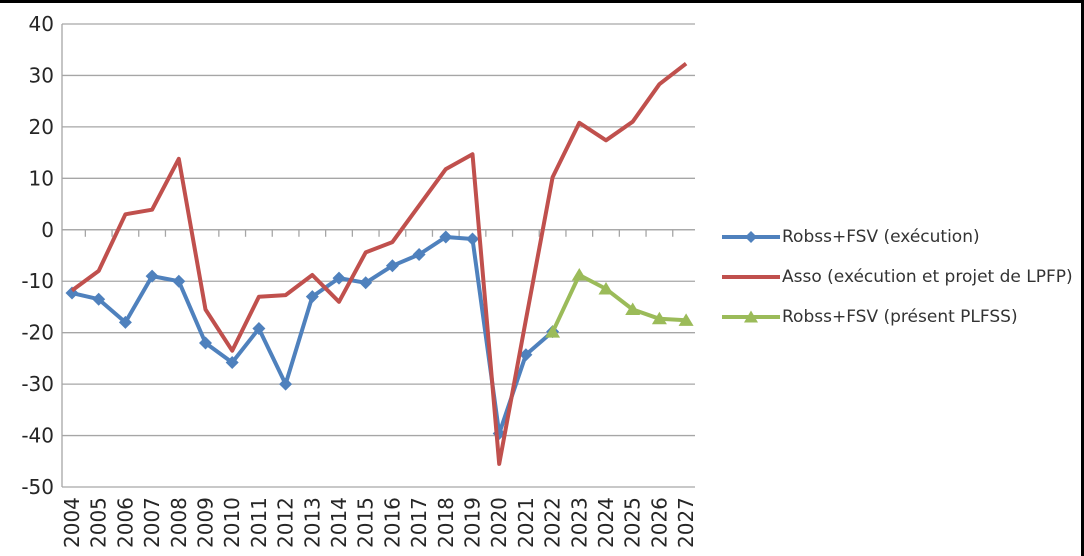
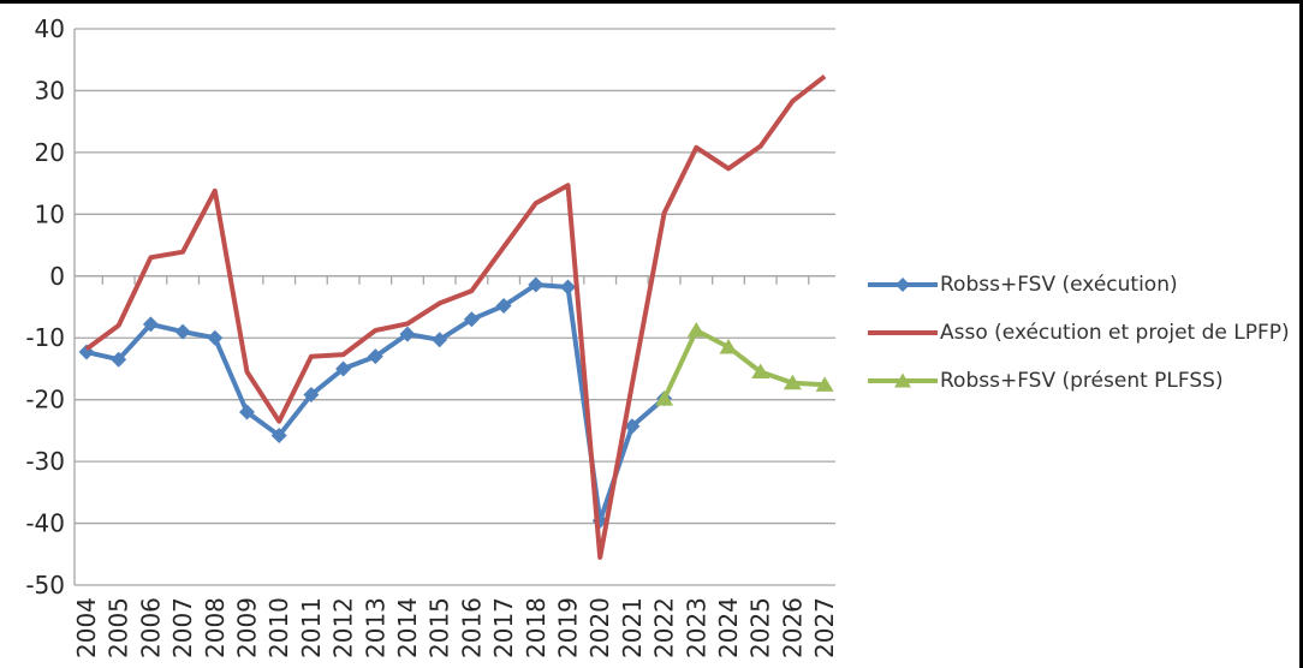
Robss+FSV (exécution)/2006: -18 -> -8
Robss+FSV (exécution)/2012: -30 -> -15
Asso (exécution et projet de LPFP)/2014: -14 -> -8
